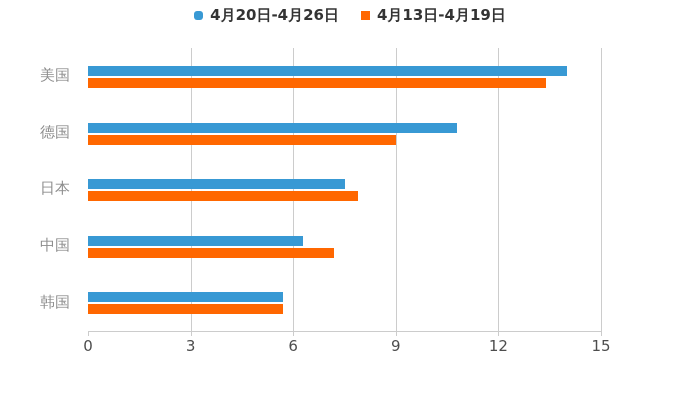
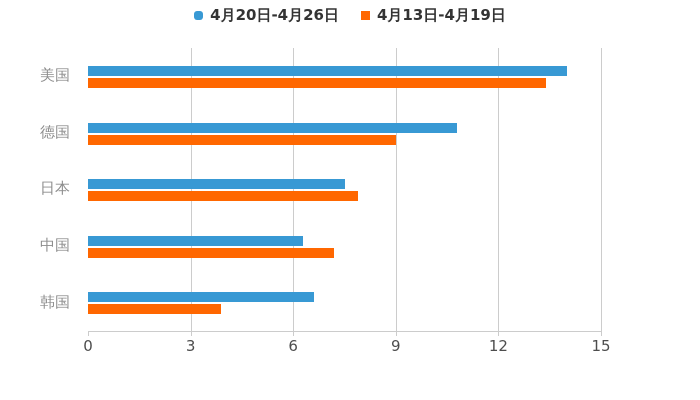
4月20日-4月26日/韩国: 5.7 -> 6.6
4月13日-4月19日/韩国: 5.7 -> 3.9
